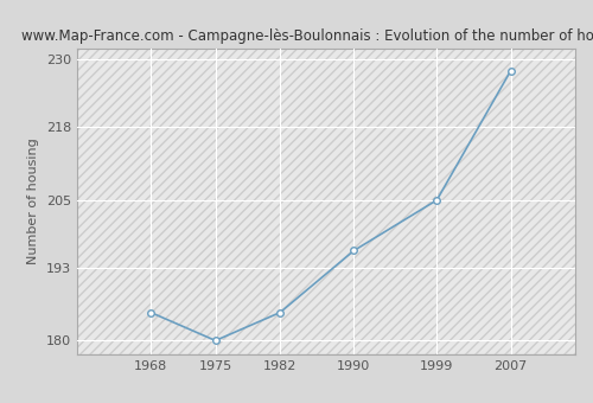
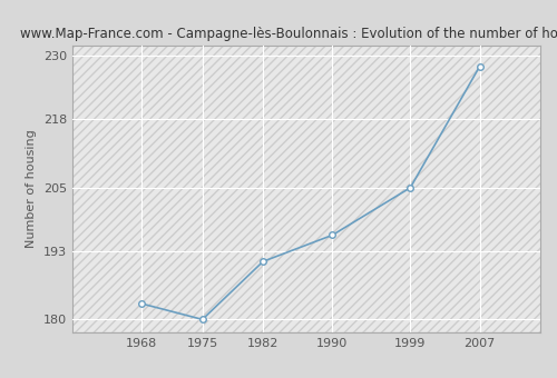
1968: 185 -> 183
1982: 185 -> 191
